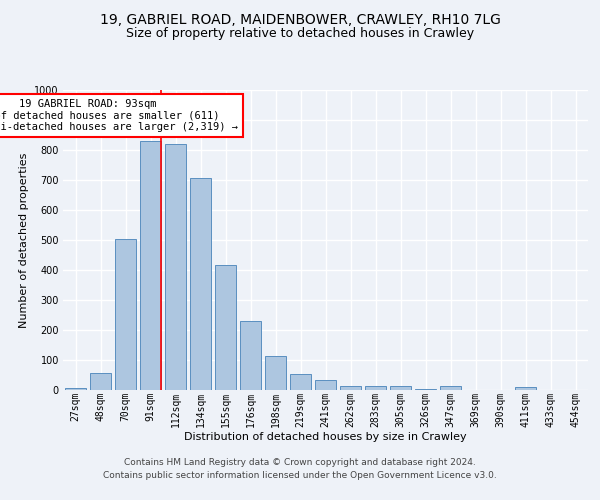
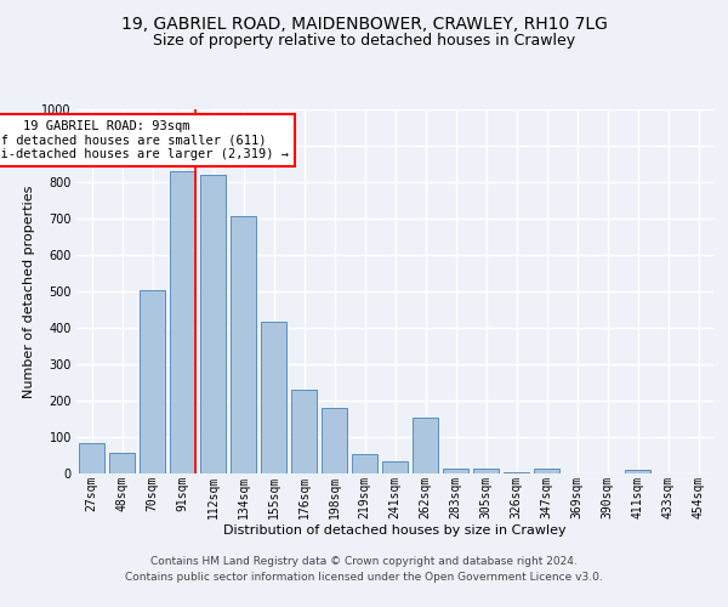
27sqm: 8 -> 85
198sqm: 115 -> 180
262sqm: 15 -> 155
